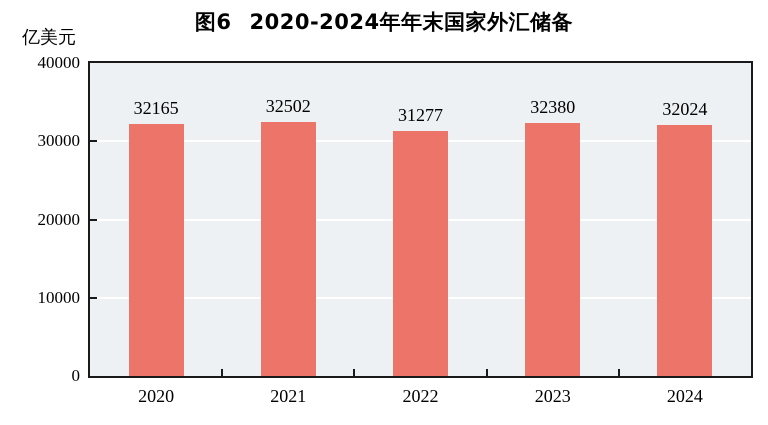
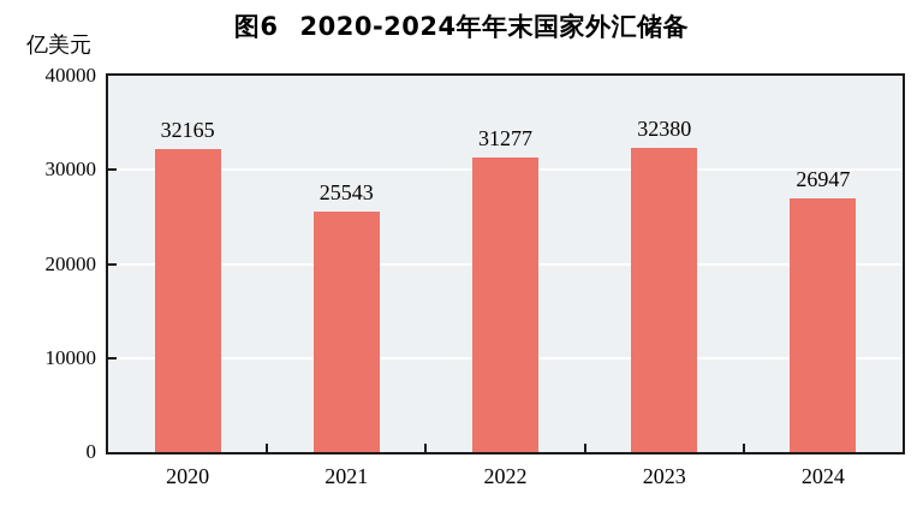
2021: 32502 -> 25543
2024: 32024 -> 26947
